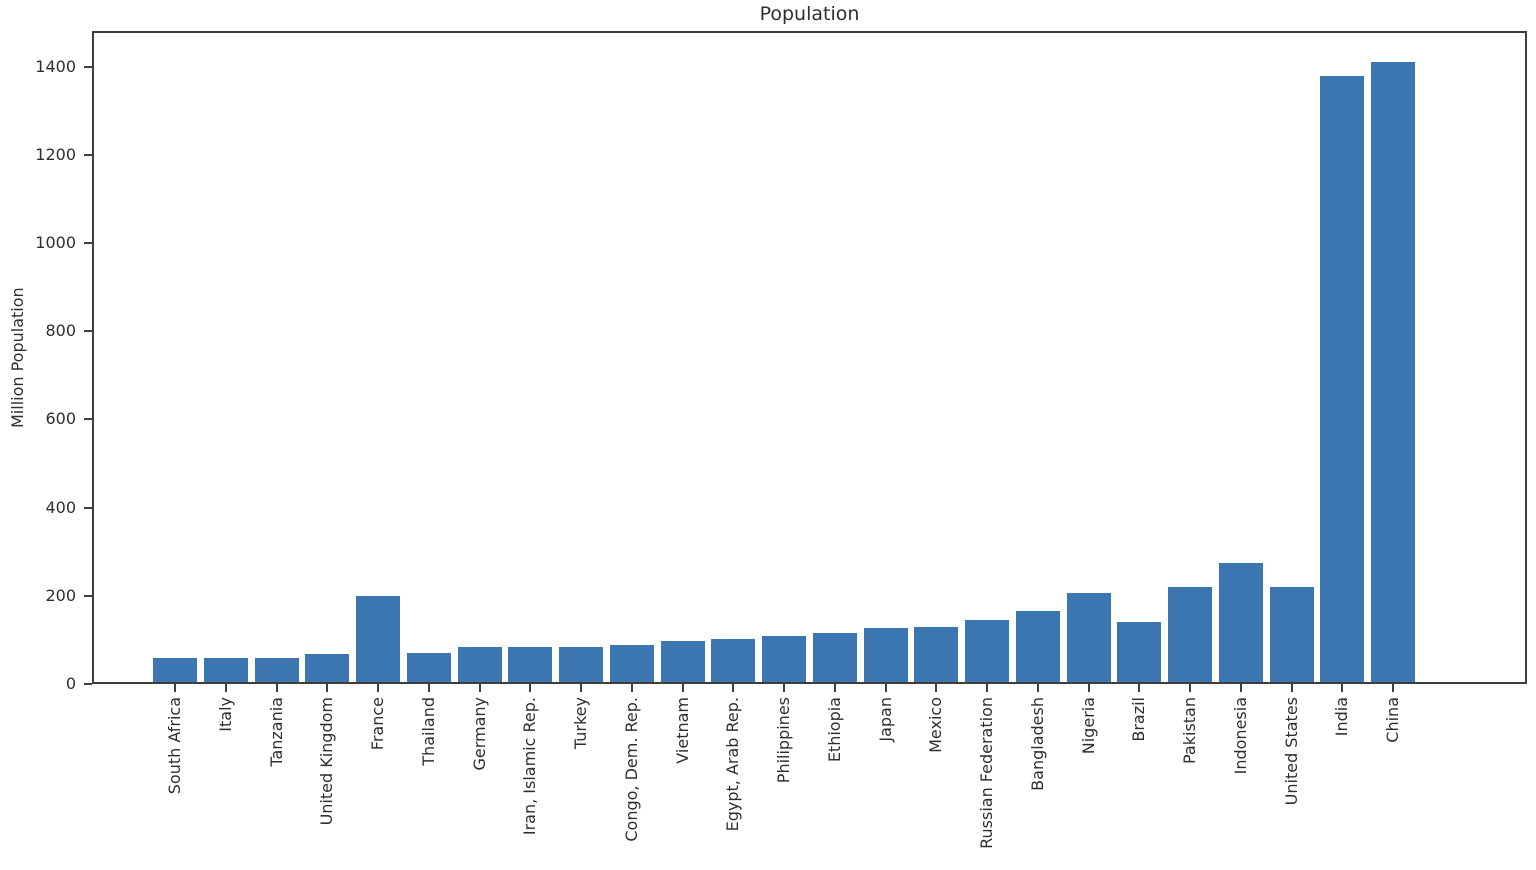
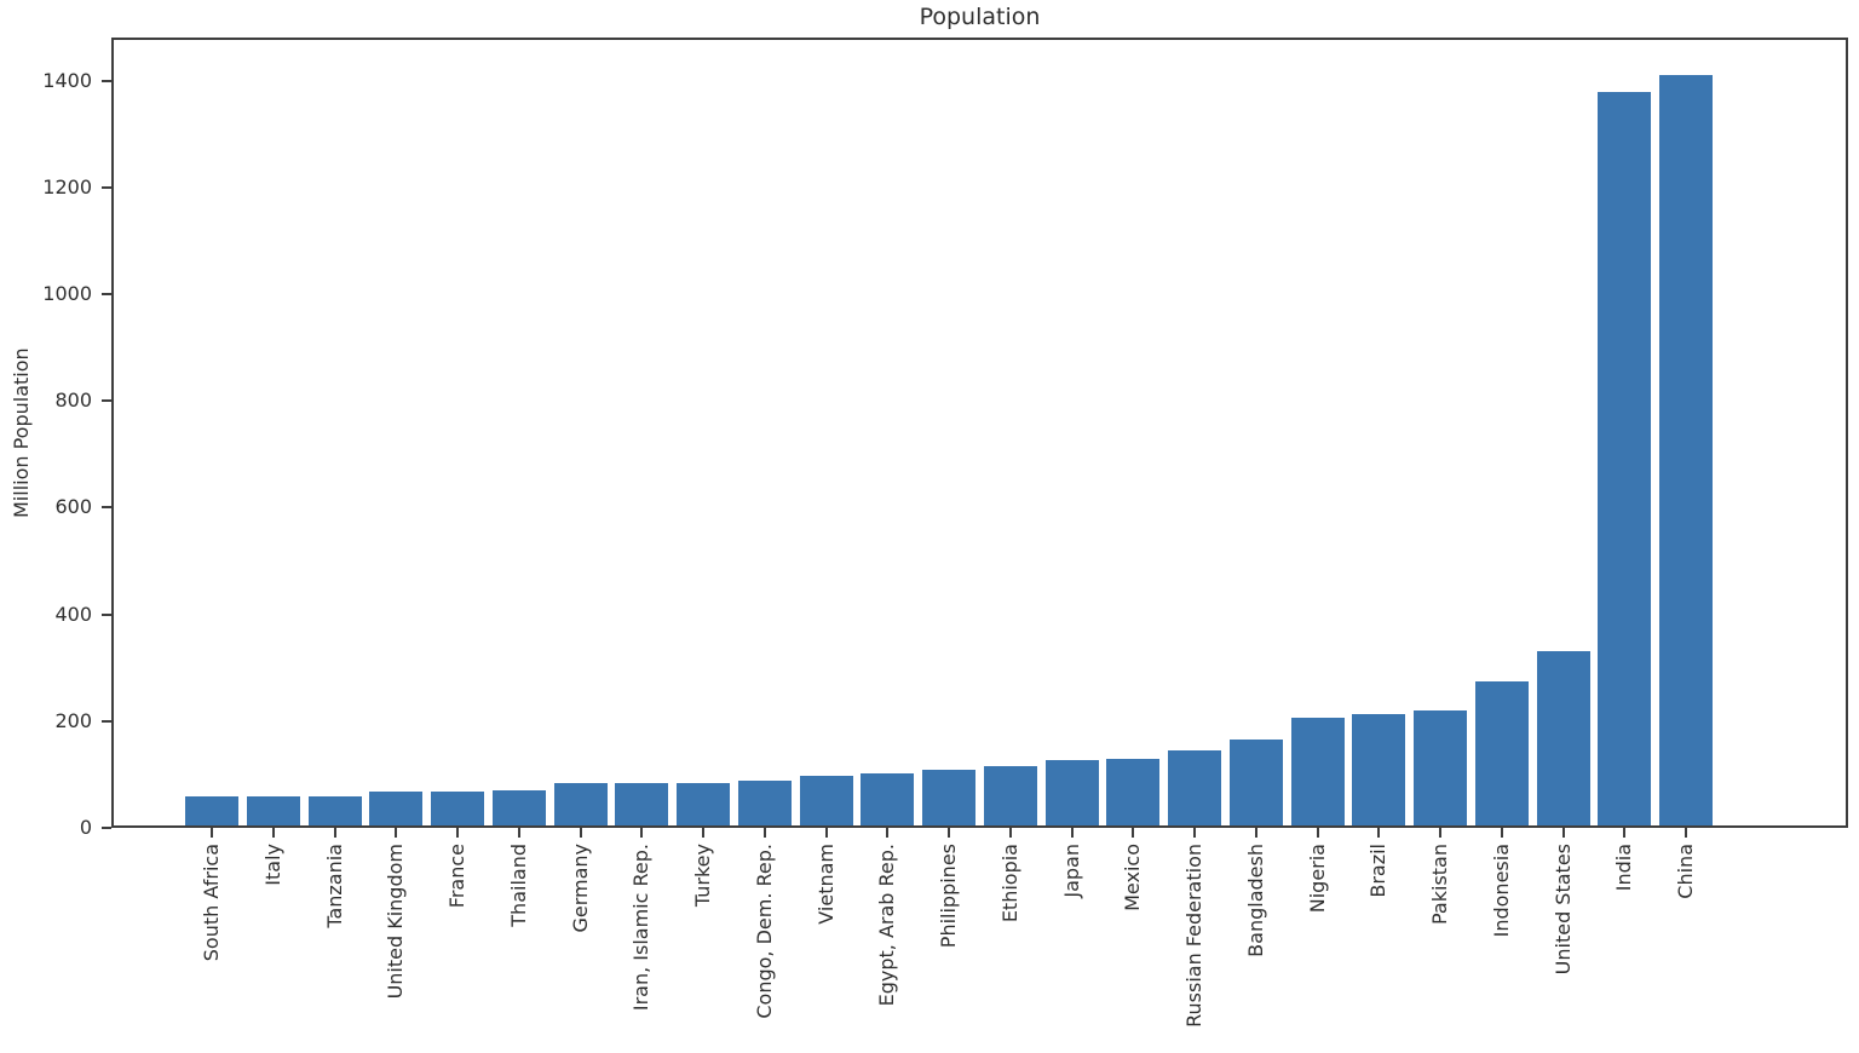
France: 200 -> 70
Brazil: 140 -> 210
United States: 220 -> 330
